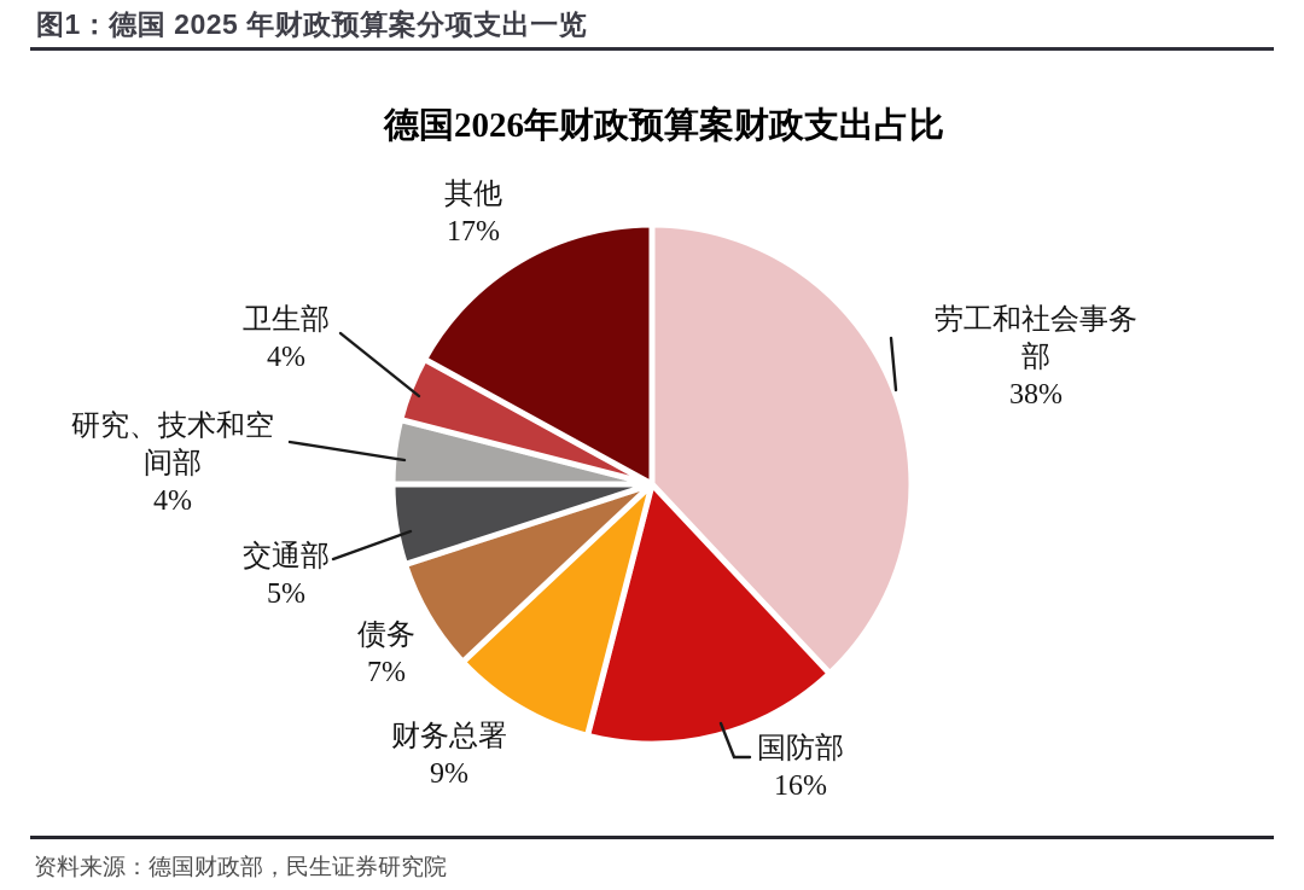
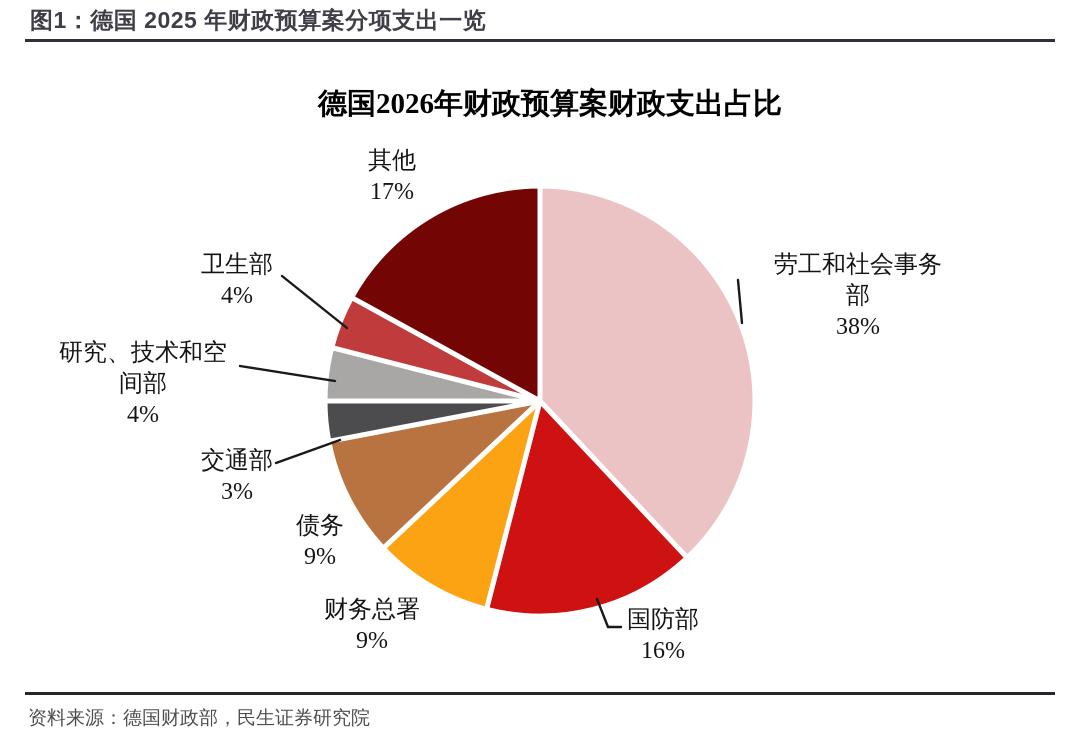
债务: 7% -> 9%
交通部: 5% -> 3%
